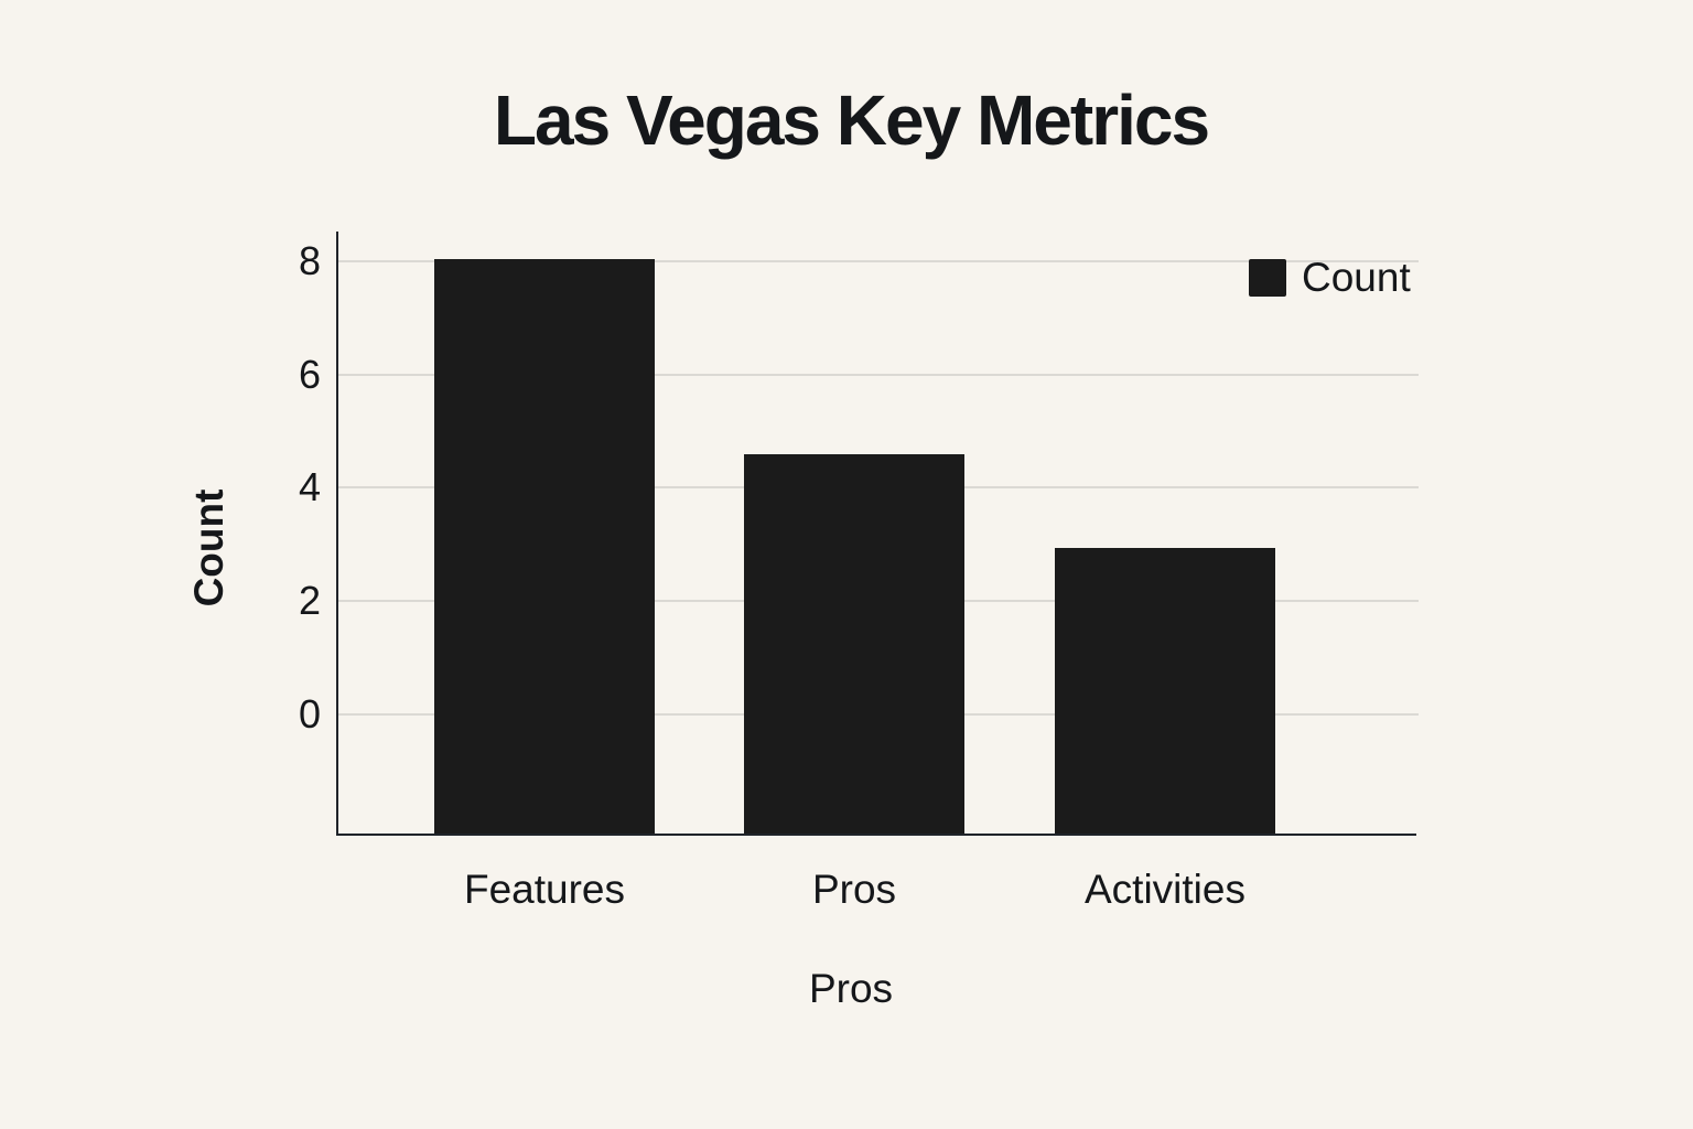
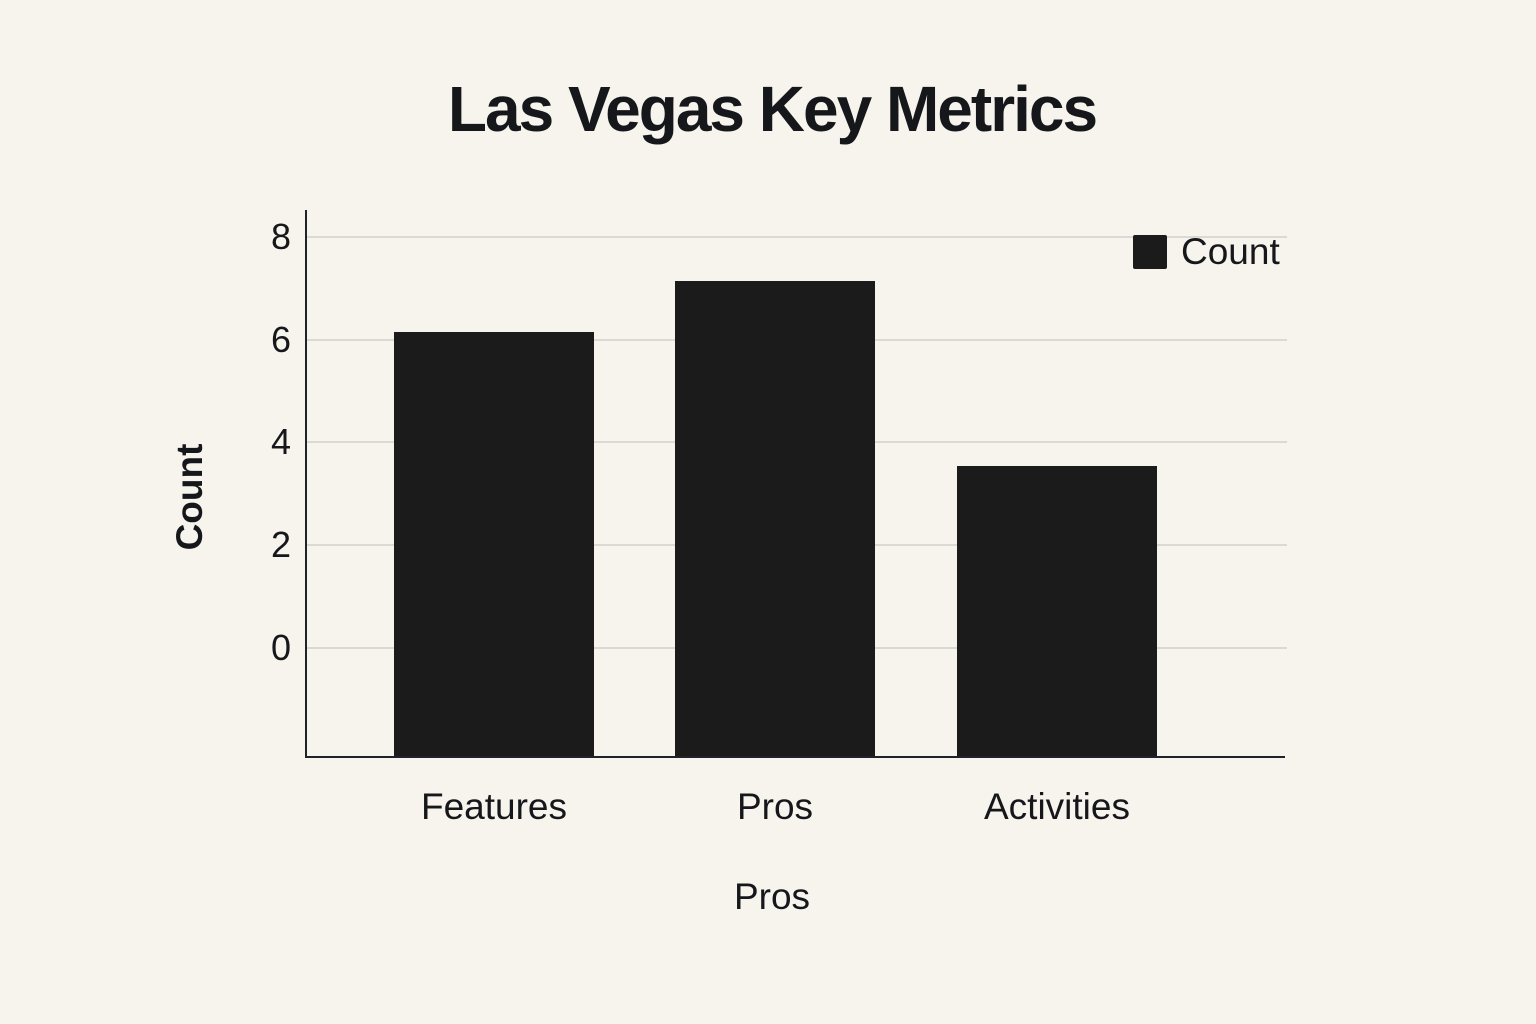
Features: 8.0 -> 6.1
Pros: 4.5 -> 7.1
Activities: 2.9 -> 3.5
